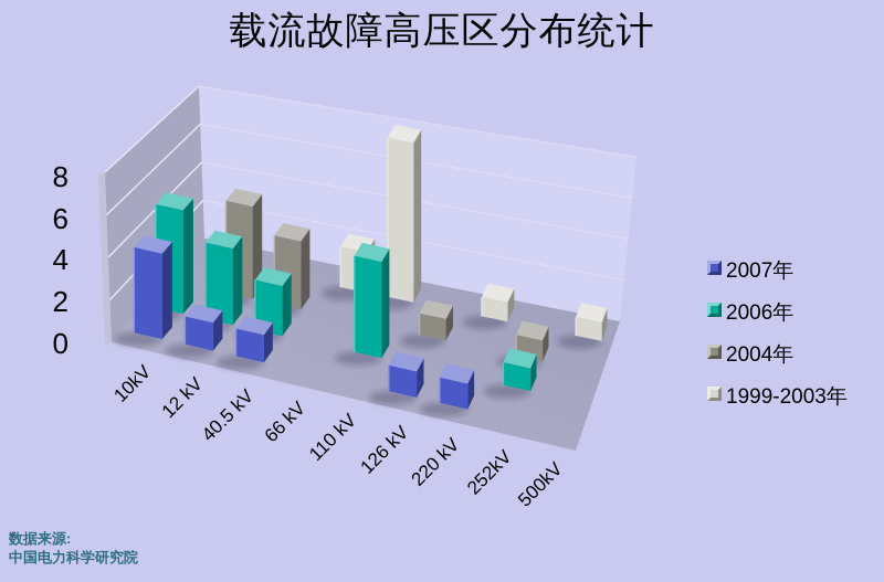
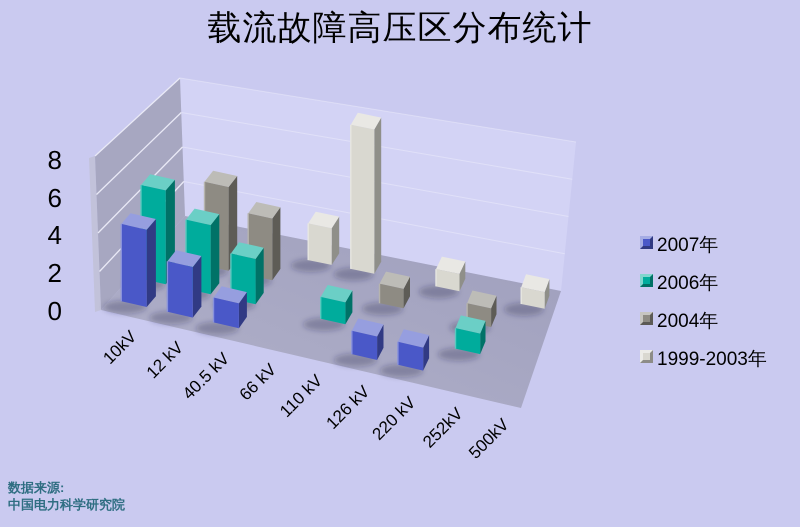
2007年/12 kV: 1 -> 2
2006年/110 kV: 4 -> 1
